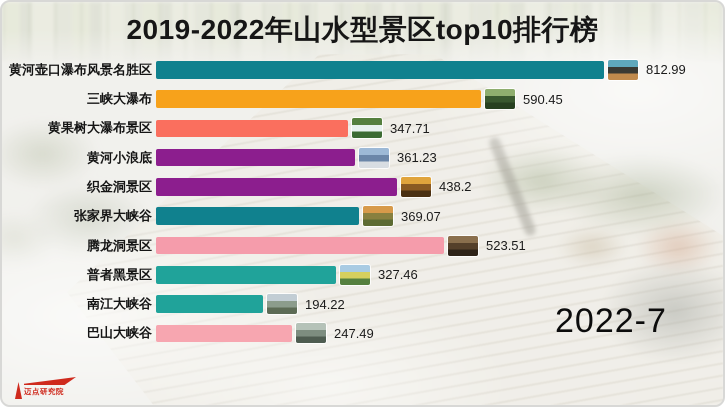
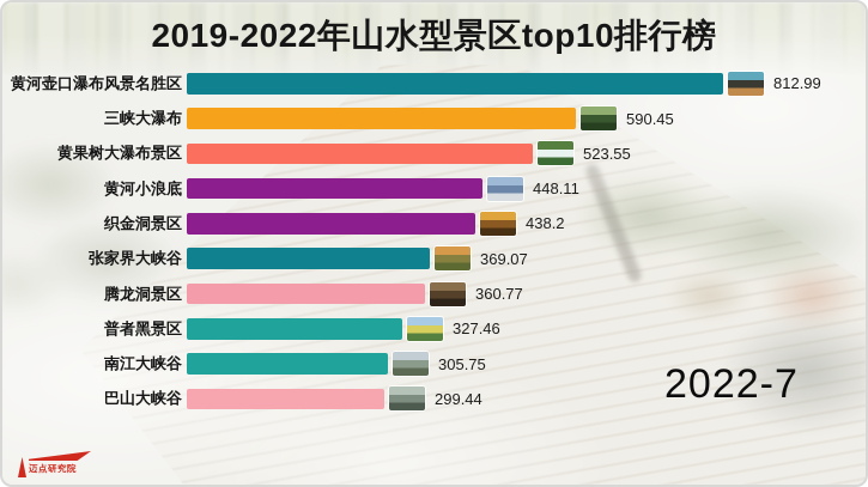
黄果树大瀑布景区: 347.71 -> 523.55
黄河小浪底: 361.23 -> 448.11
腾龙洞景区: 523.51 -> 360.77
南江大峡谷: 194.22 -> 305.75
巴山大峡谷: 247.49 -> 299.44
